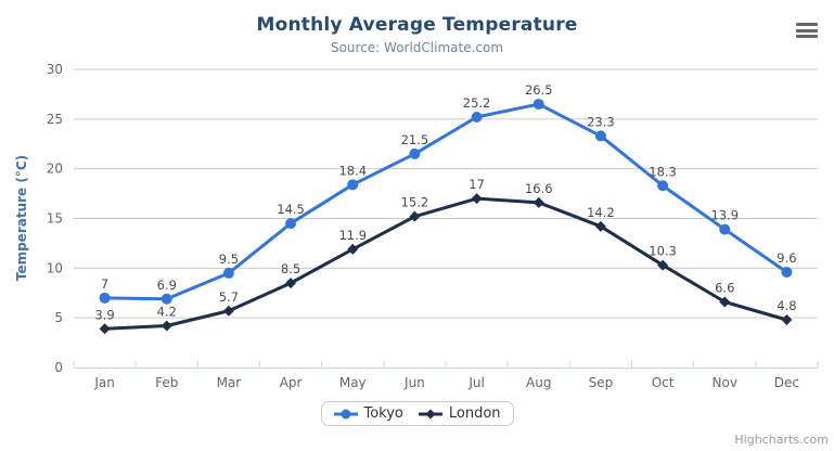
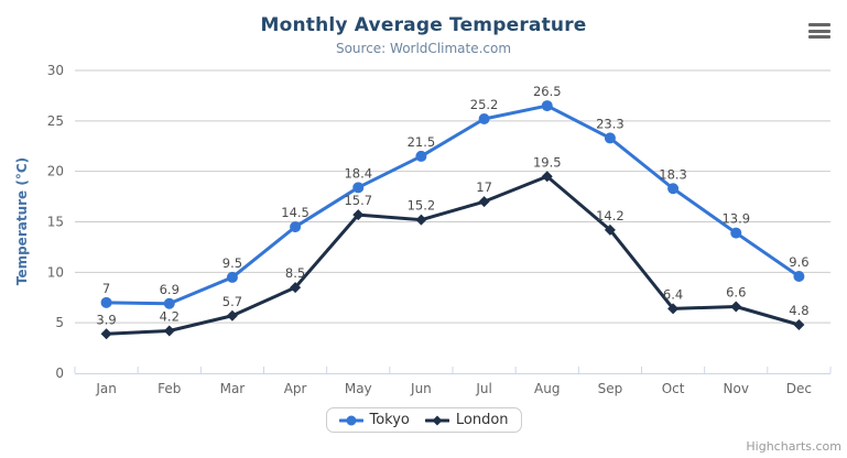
London/May: 11.9 -> 15.7
London/Aug: 16.6 -> 19.5
London/Oct: 10.3 -> 6.4
